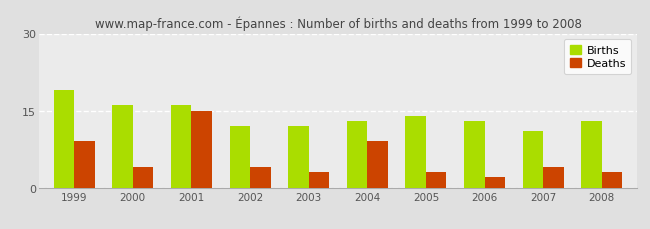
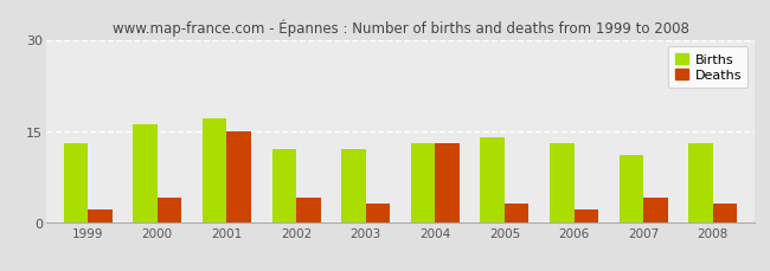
Births/1999: 19 -> 13
Deaths/1999: 9 -> 2
Births/2001: 16 -> 17
Deaths/2004: 9 -> 13
